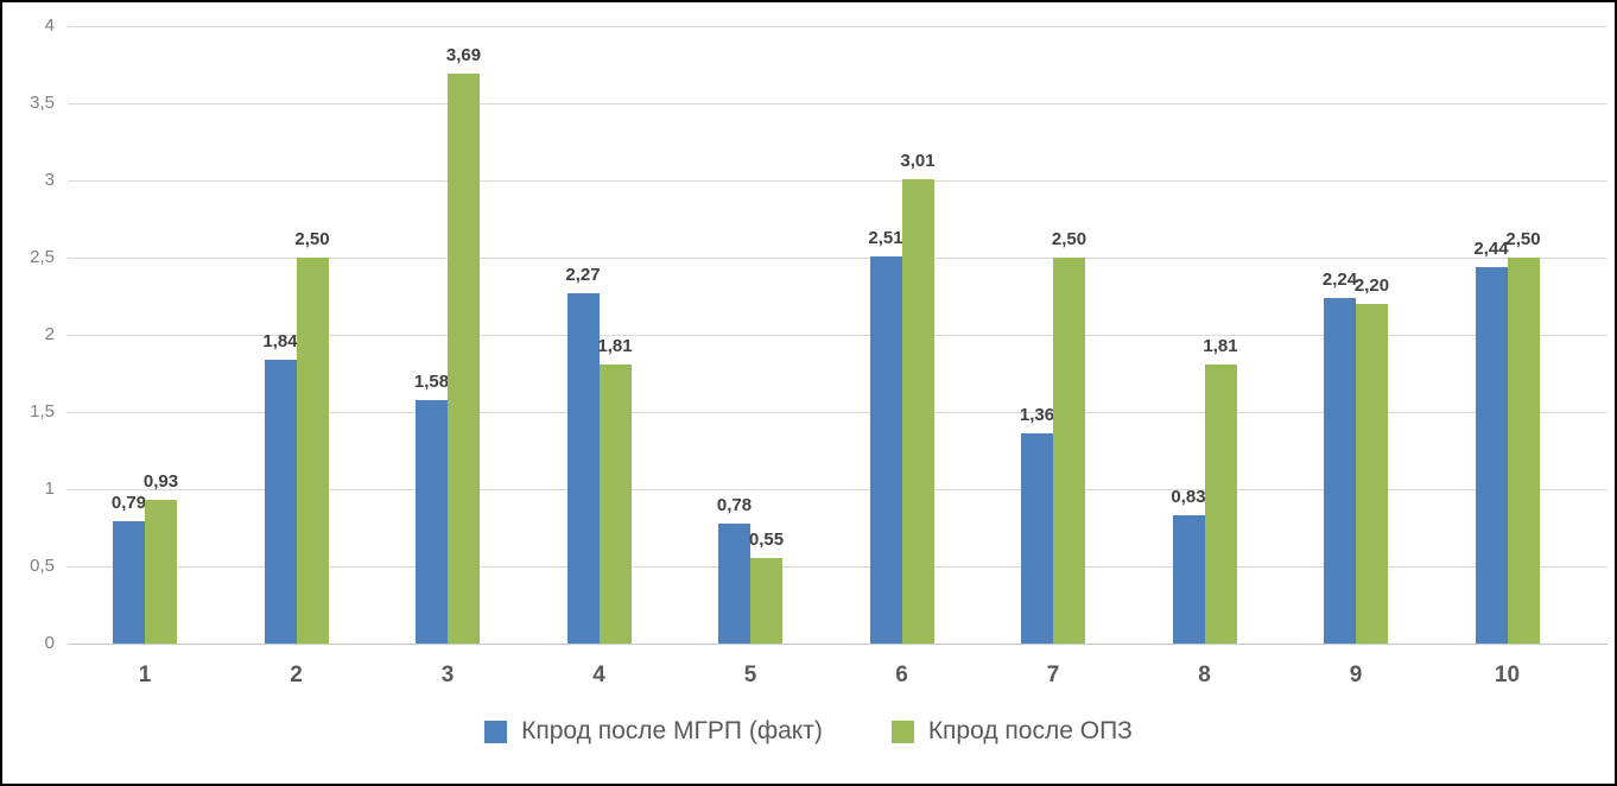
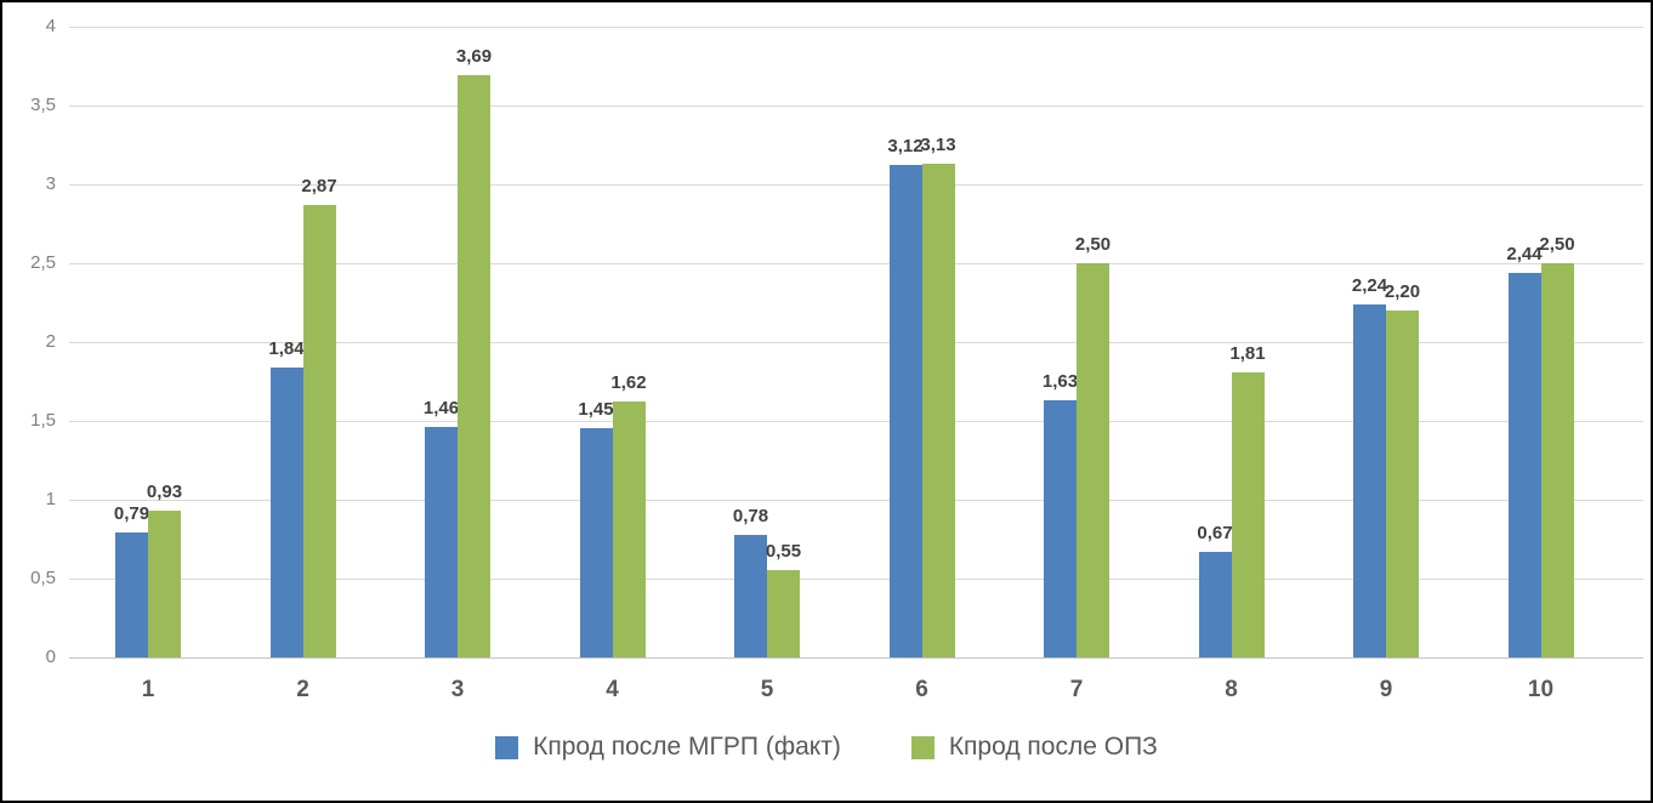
Кпрод после ОПЗ/2: 2,50 -> 2,87
Кпрод после МГРП (факт)/3: 1,58 -> 1,46
Кпрод после МГРП (факт)/4: 2,27 -> 1,45
Кпрод после ОПЗ/4: 1,81 -> 1,62
Кпрод после МГРП (факт)/6: 2,51 -> 3,12
Кпрод после ОПЗ/6: 3,01 -> 3,13
Кпрод после МГРП (факт)/7: 1,36 -> 1,63
Кпрод после МГРП (факт)/8: 0,83 -> 0,67
